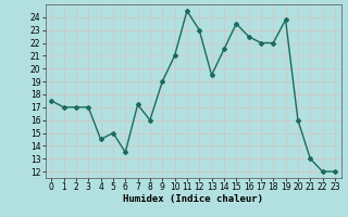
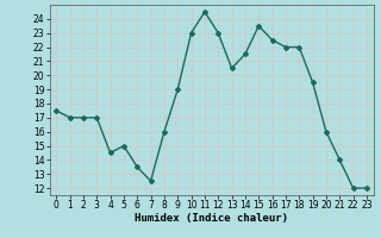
7: 17.2 -> 12.5
10: 21.0 -> 23.0
13: 19.5 -> 20.5
19: 23.8 -> 19.5
21: 13.0 -> 14.0
